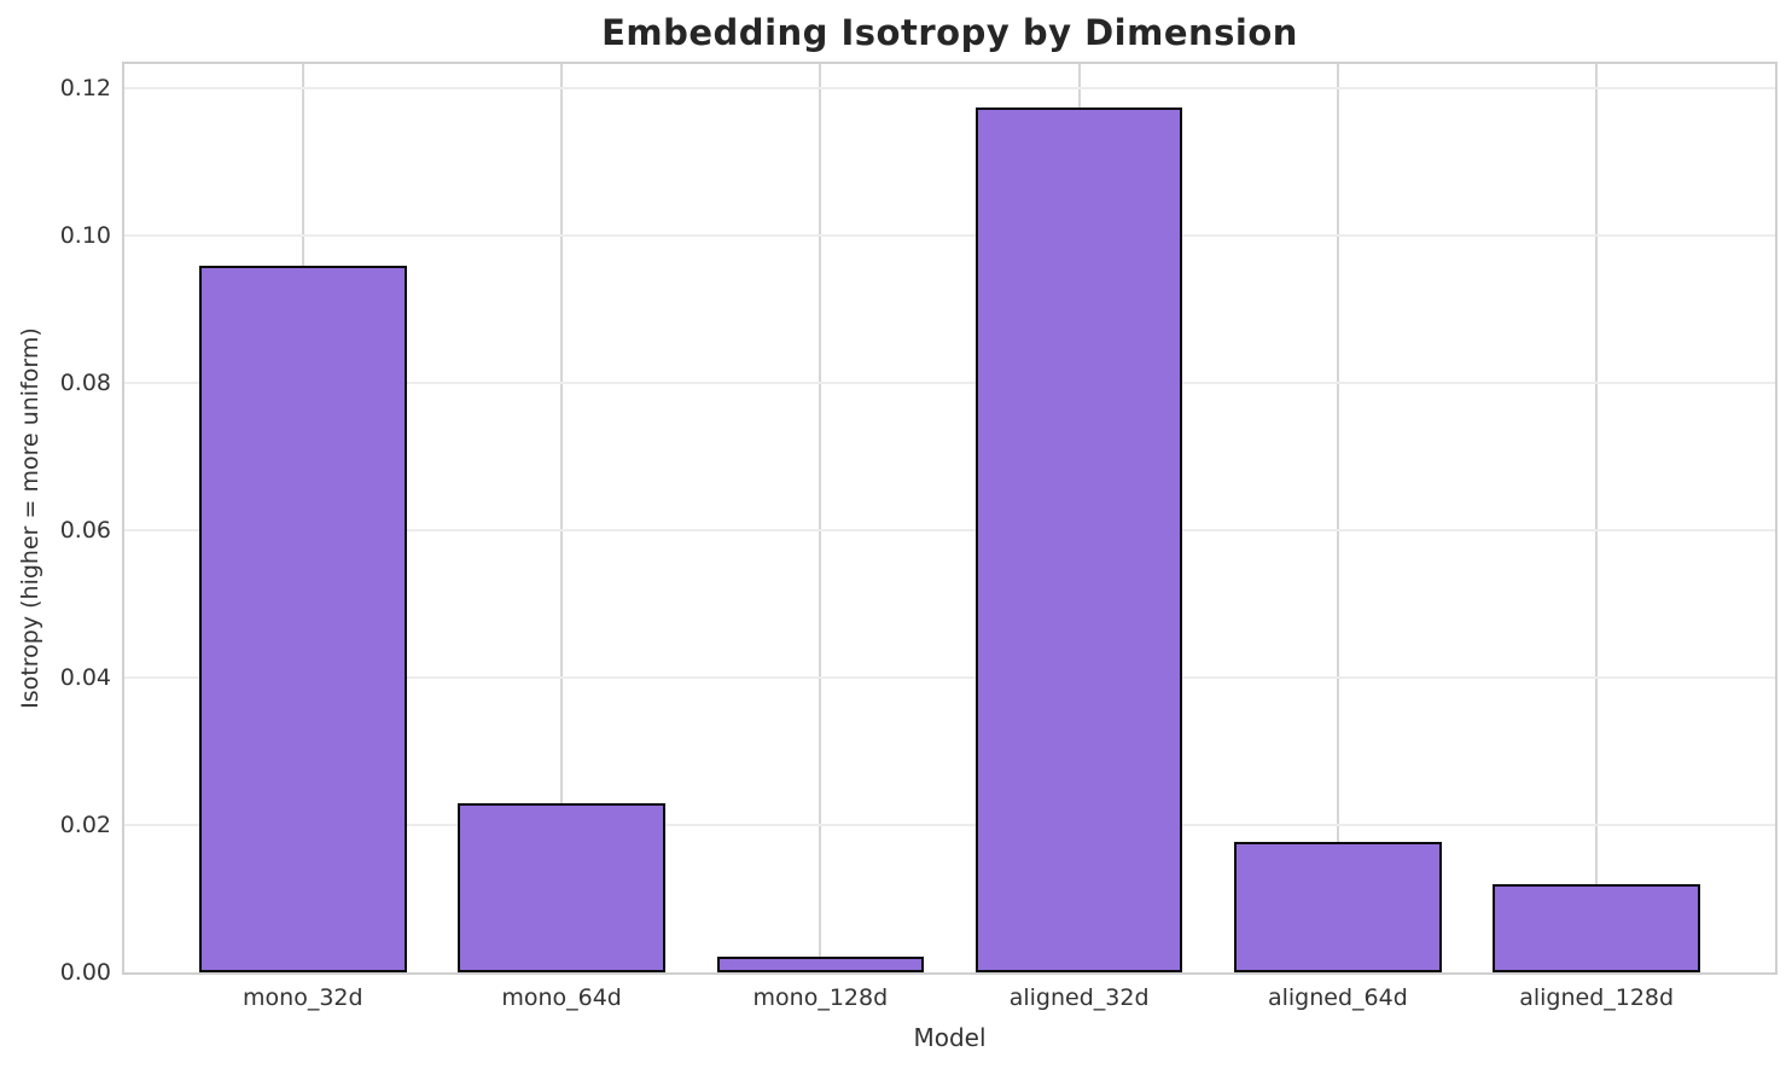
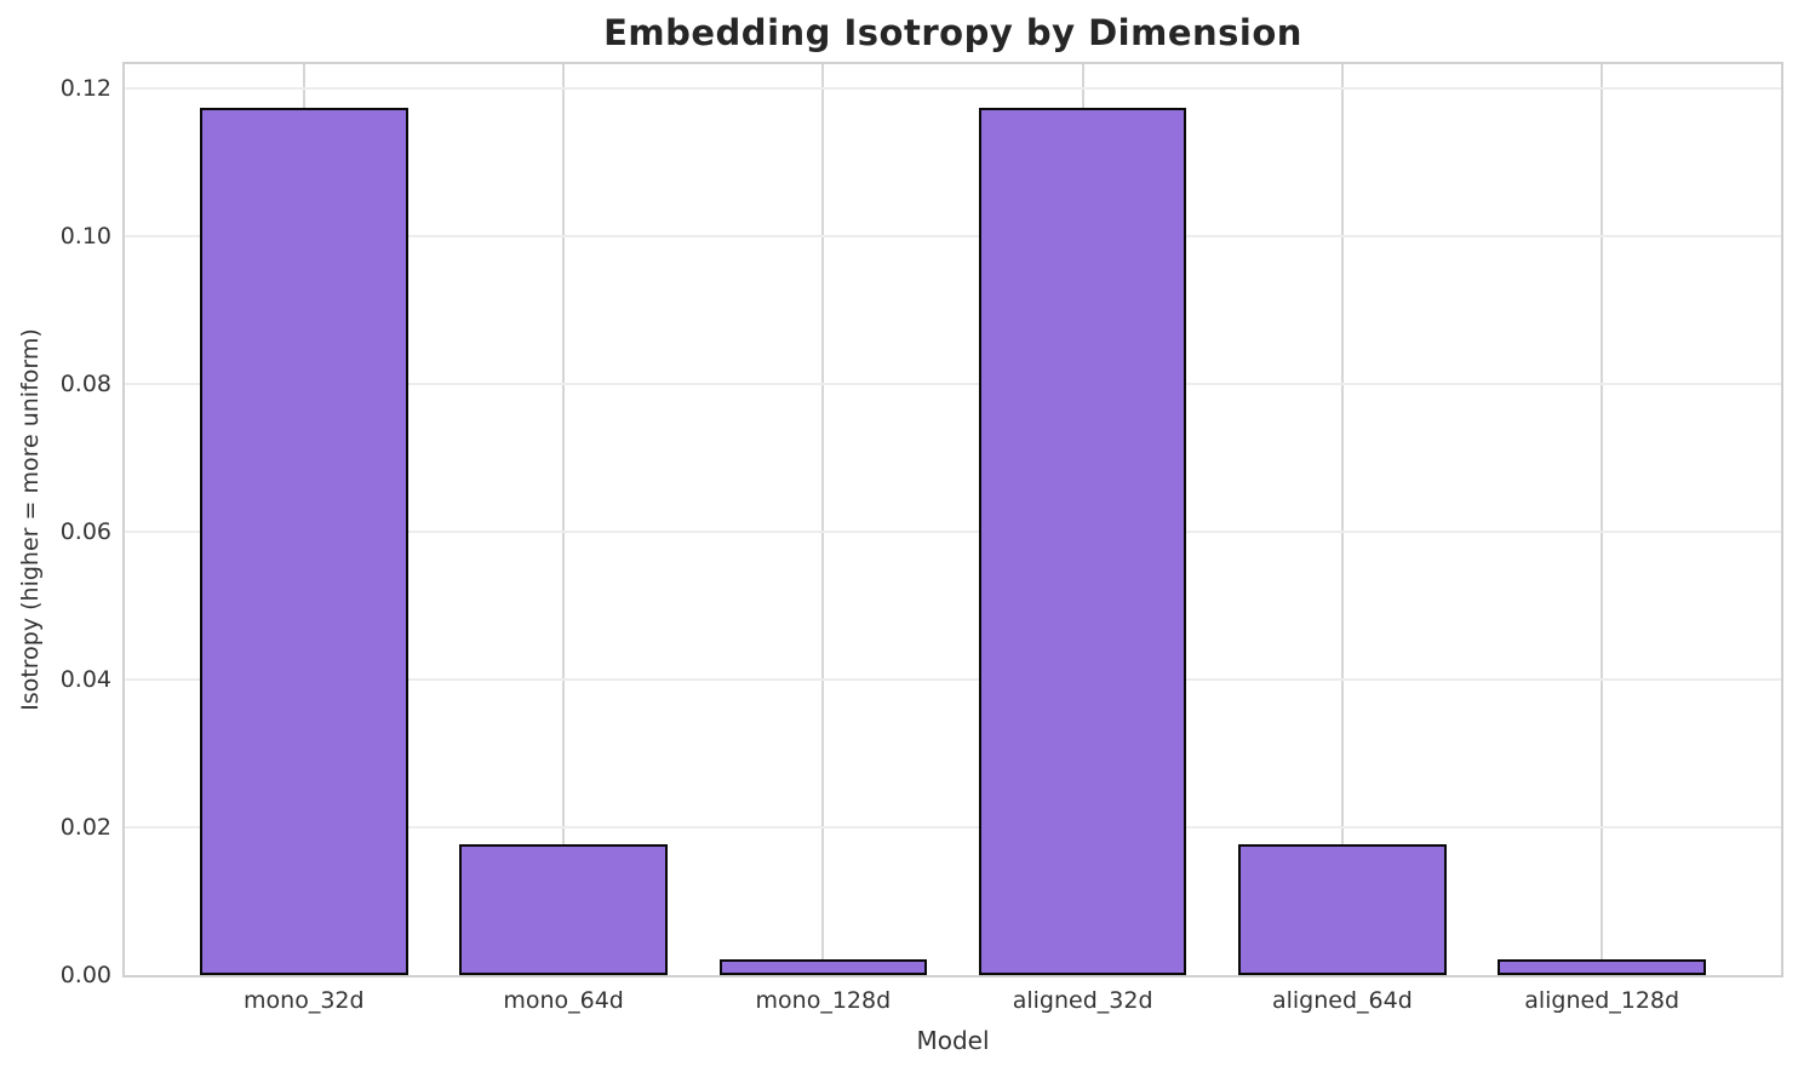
mono_32d: 0.096 -> 0.117
mono_64d: 0.023 -> 0.018
aligned_128d: 0.012 -> 0.002
